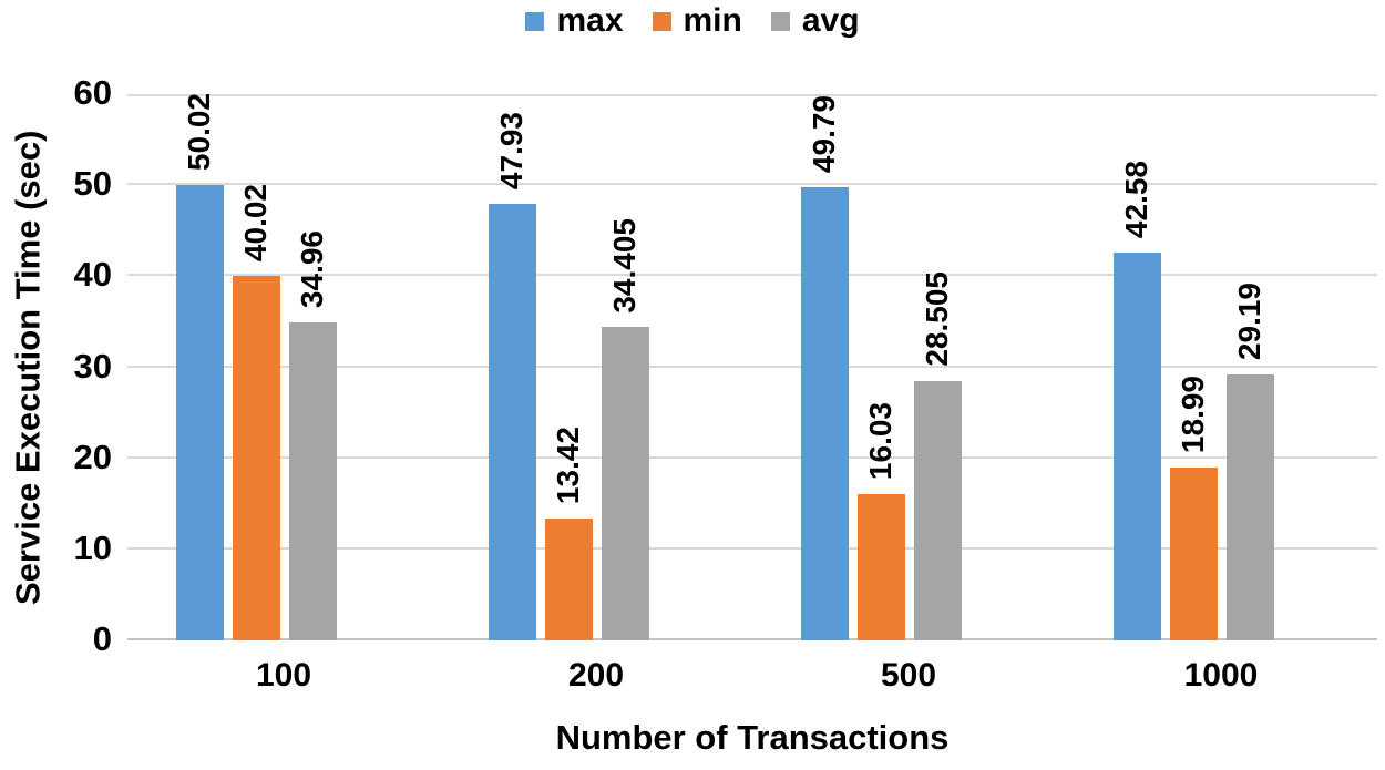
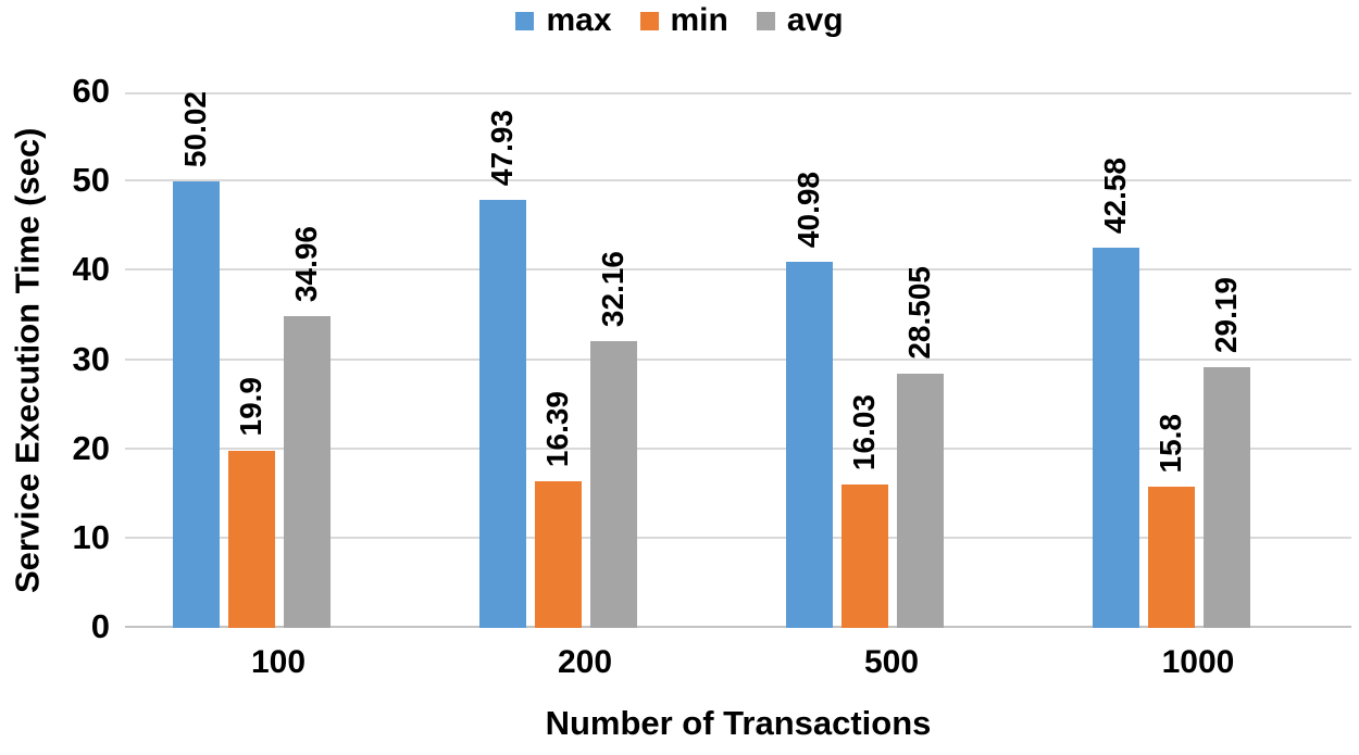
min/100: 40.02 -> 19.9
min/200: 13.42 -> 16.39
avg/200: 34.405 -> 32.16
max/500: 49.79 -> 40.98
min/1000: 18.99 -> 15.8
